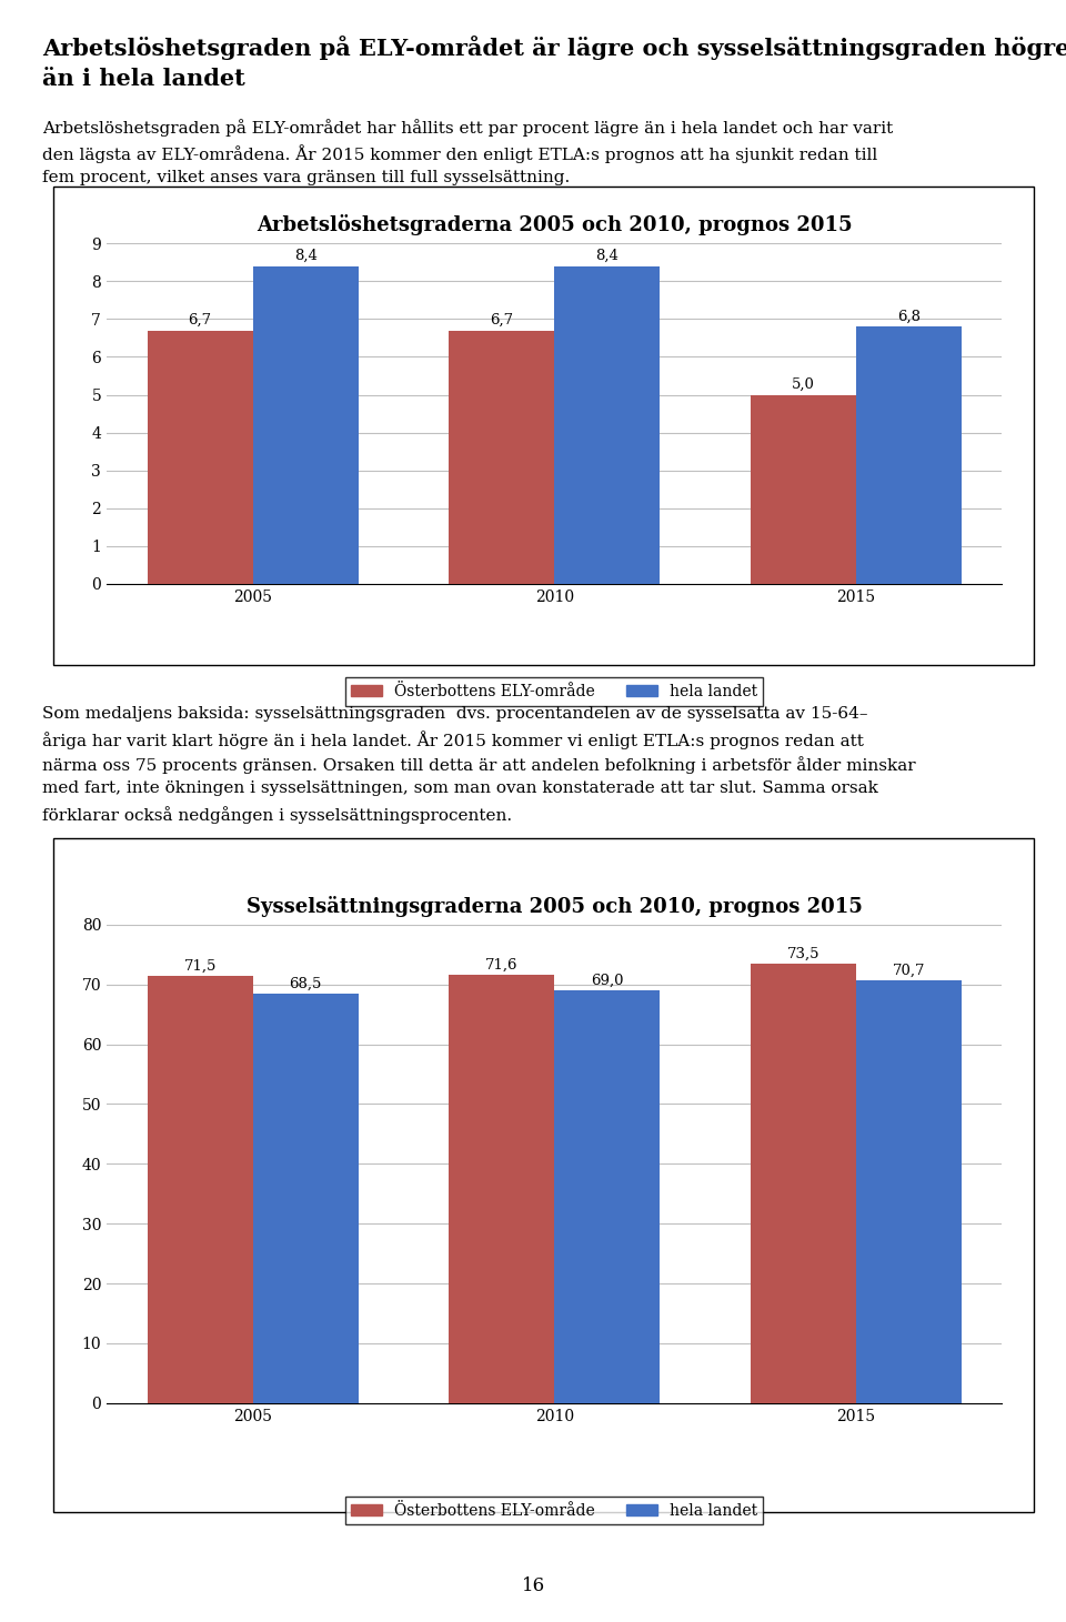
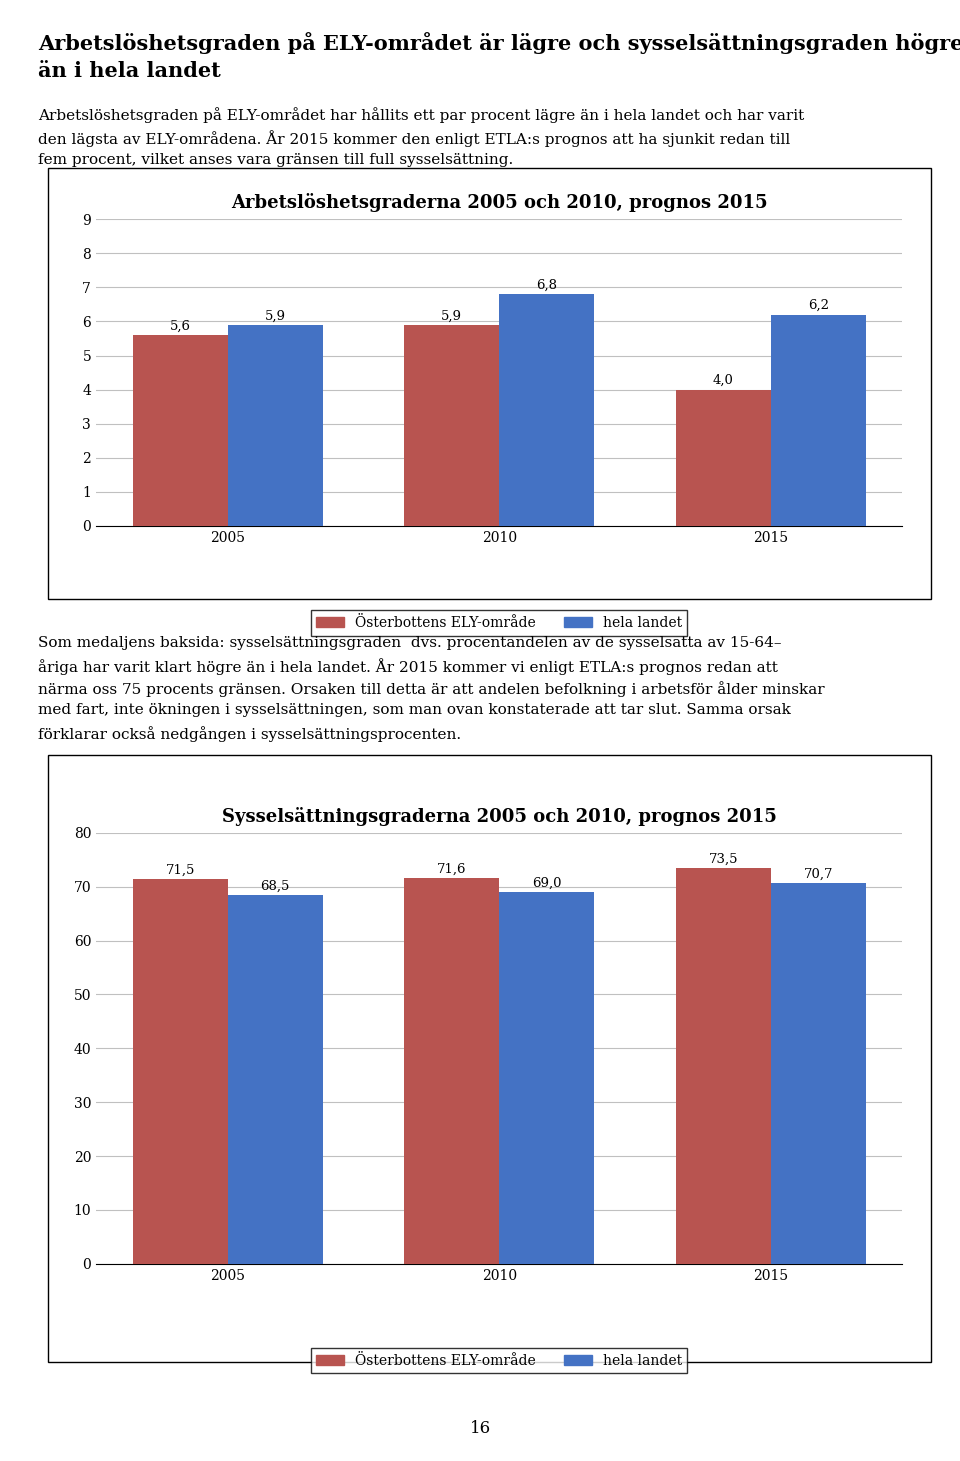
Arbetslöshetsgraderna 2005 och 2010, prognos 2015/Österbottens ELY-område/2005: 6,7 -> 5,6
Arbetslöshetsgraderna 2005 och 2010, prognos 2015/hela landet/2005: 8,4 -> 5,9
Arbetslöshetsgraderna 2005 och 2010, prognos 2015/Österbottens ELY-område/2010: 6,7 -> 5,9
Arbetslöshetsgraderna 2005 och 2010, prognos 2015/hela landet/2010: 8,4 -> 6,8
Arbetslöshetsgraderna 2005 och 2010, prognos 2015/Österbottens ELY-område/2015: 5,0 -> 4,0
Arbetslöshetsgraderna 2005 och 2010, prognos 2015/hela landet/2015: 6,8 -> 6,2
